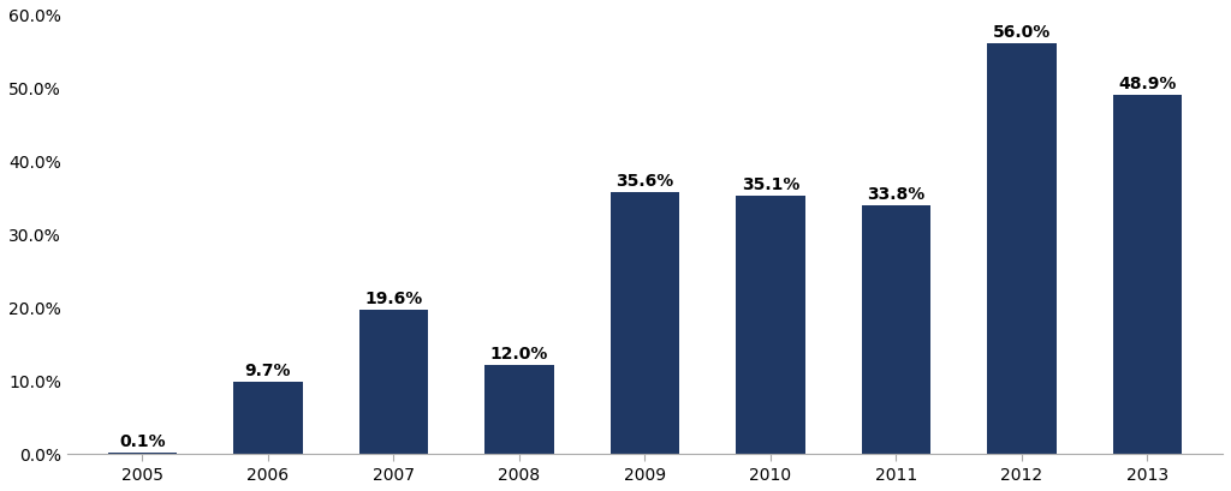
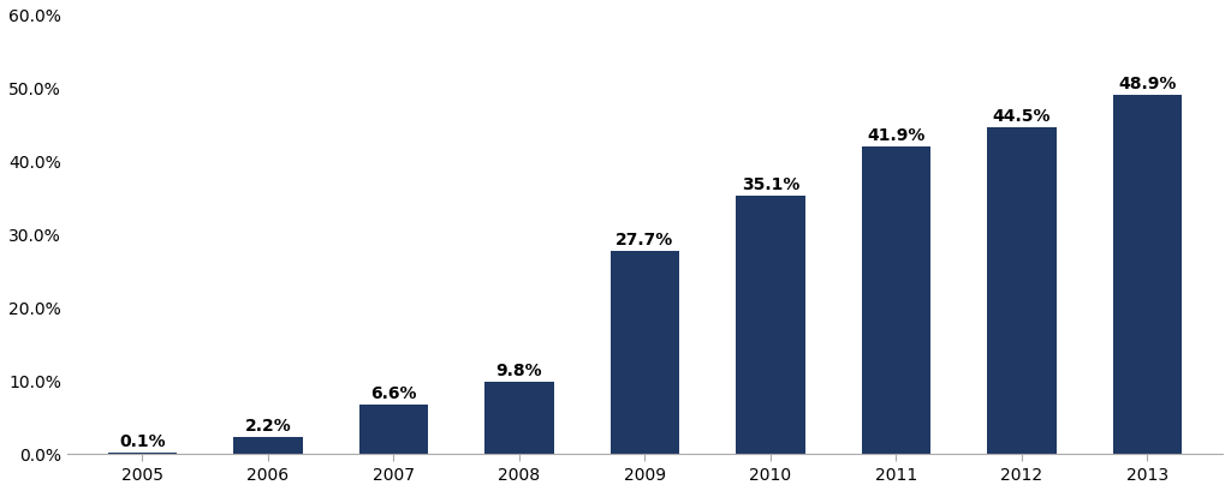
2006: 9.7% -> 2.2%
2007: 19.6% -> 6.6%
2008: 12.0% -> 9.8%
2009: 35.6% -> 27.7%
2011: 33.8% -> 41.9%
2012: 56.0% -> 44.5%
